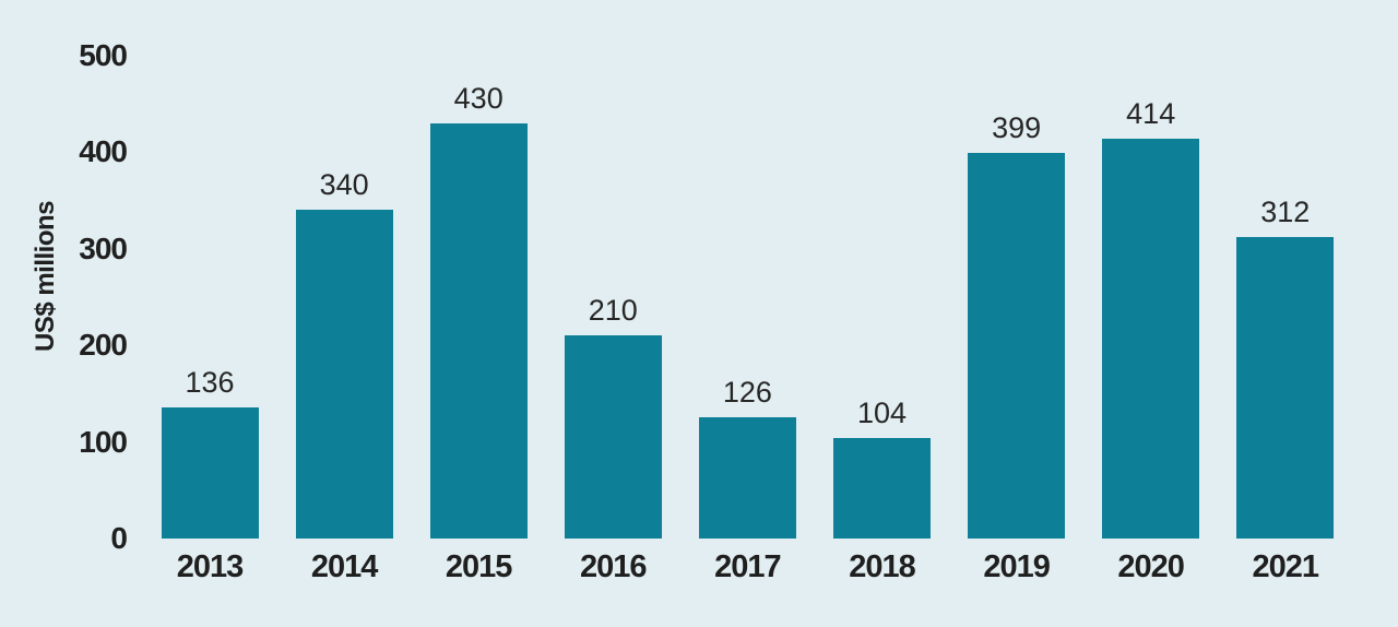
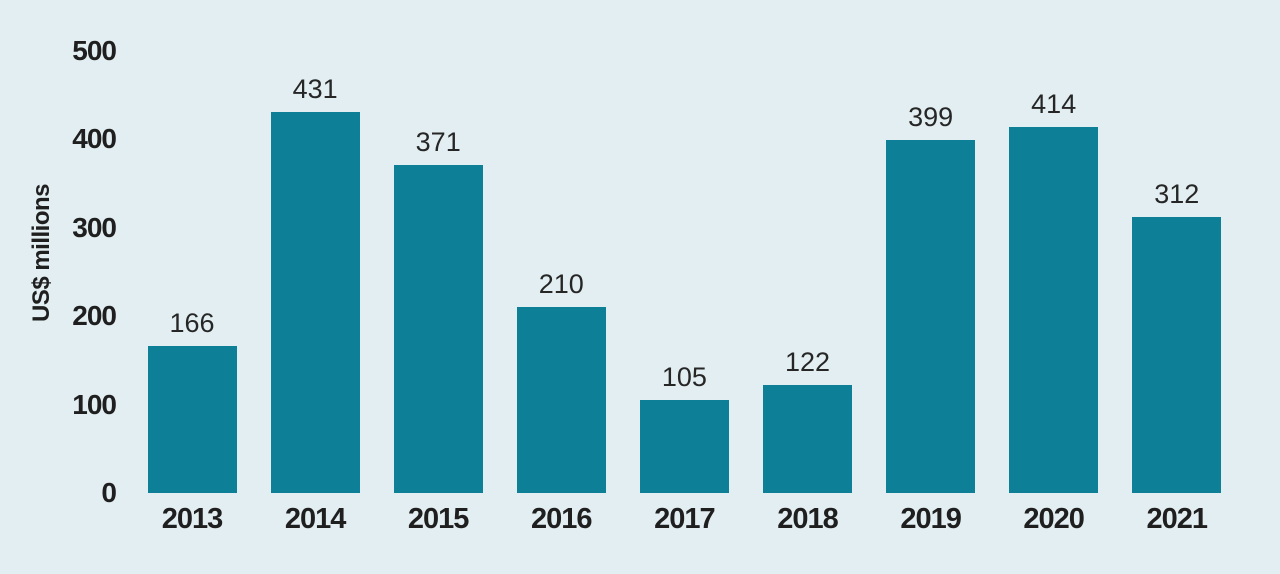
2013: 136 -> 166
2014: 340 -> 431
2015: 430 -> 371
2017: 126 -> 105
2018: 104 -> 122
